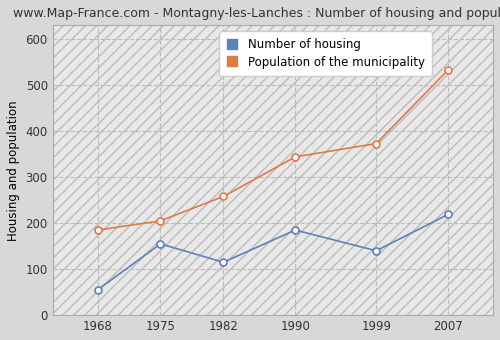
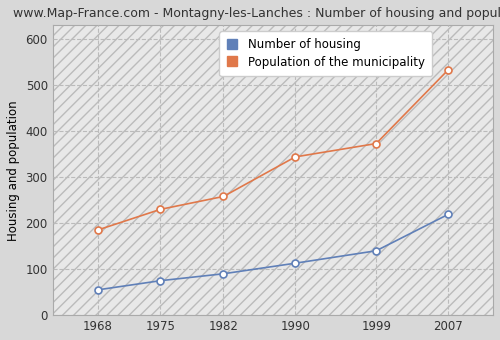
Number of housing/1975: 155 -> 75
Population of the municipality/1975: 205 -> 230
Number of housing/1982: 115 -> 90
Number of housing/1990: 185 -> 113
